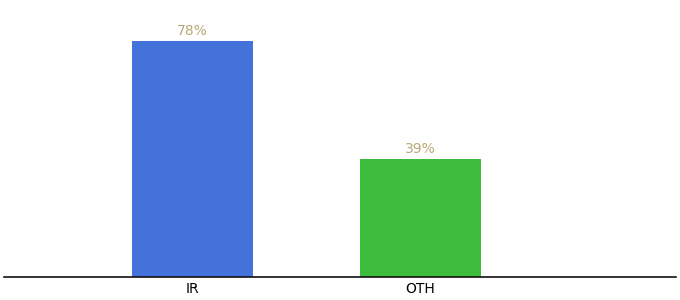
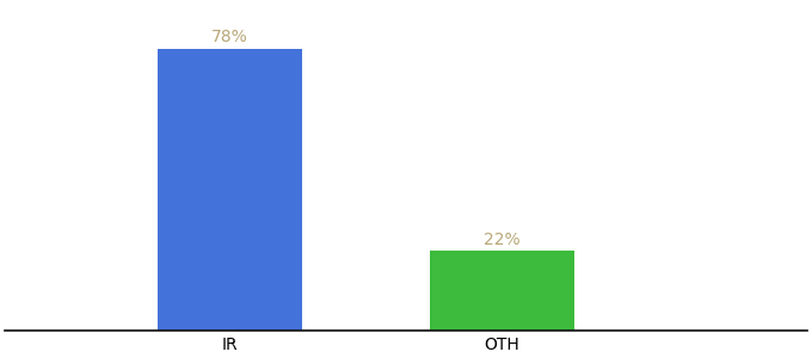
OTH: 39% -> 22%
